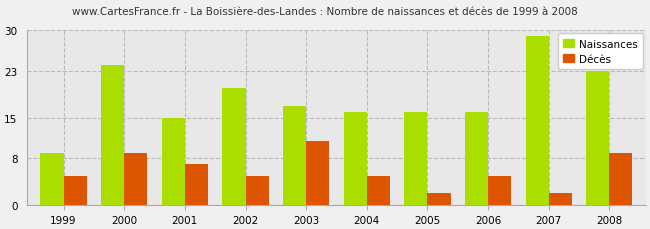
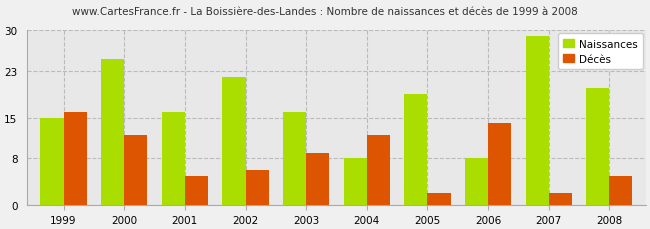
Naissances/1999: 9 -> 15
Décès/1999: 5 -> 16
Naissances/2000: 24 -> 25
Décès/2000: 9 -> 12
Naissances/2001: 15 -> 16
Décès/2001: 7 -> 5
Naissances/2002: 20 -> 22
Décès/2002: 5 -> 6
Naissances/2003: 17 -> 16
Décès/2003: 11 -> 9
Naissances/2004: 16 -> 8
Décès/2004: 5 -> 12
Naissances/2005: 16 -> 19
Naissances/2006: 16 -> 8
Décès/2006: 5 -> 14
Naissances/2008: 23 -> 20
Décès/2008: 9 -> 5
